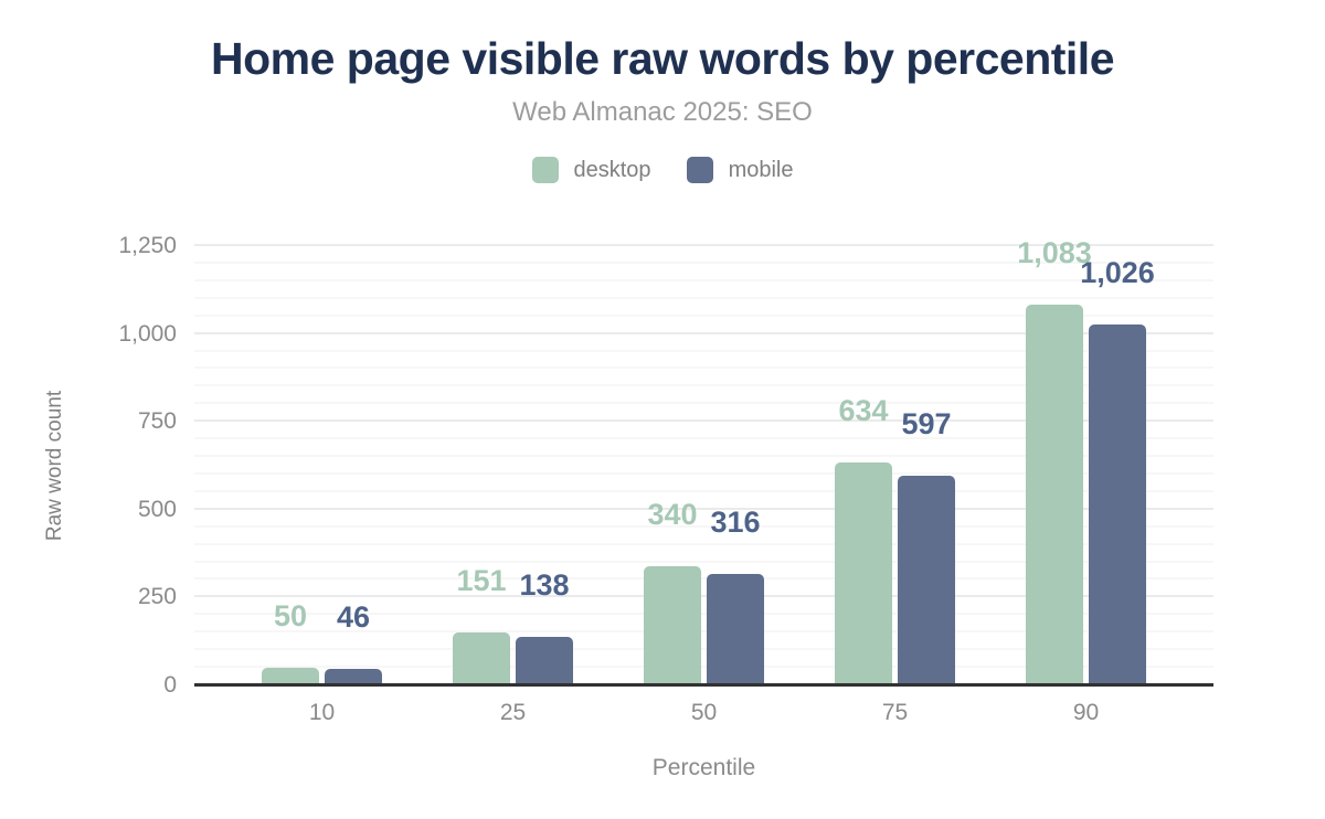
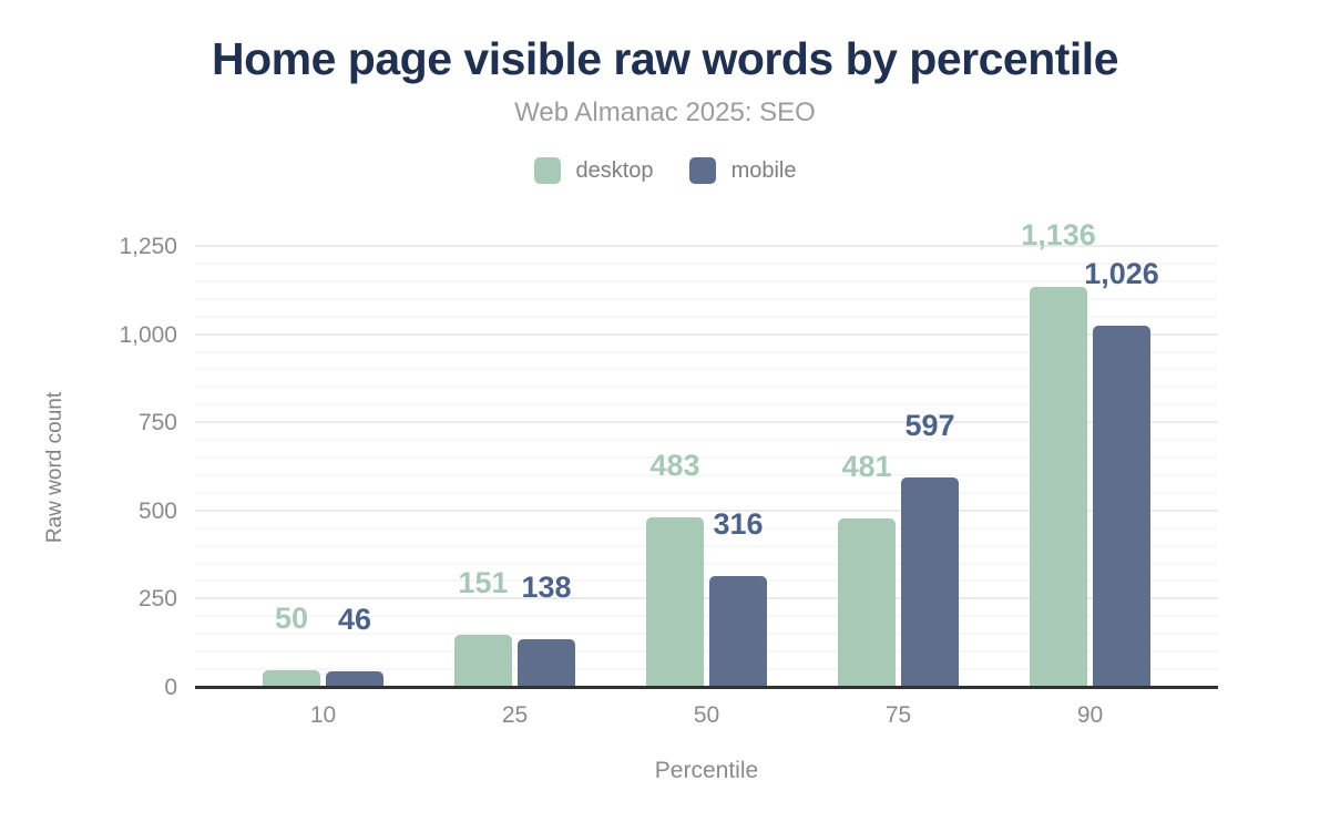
desktop/50: 340 -> 483
desktop/75: 634 -> 481
desktop/90: 1,083 -> 1,136
